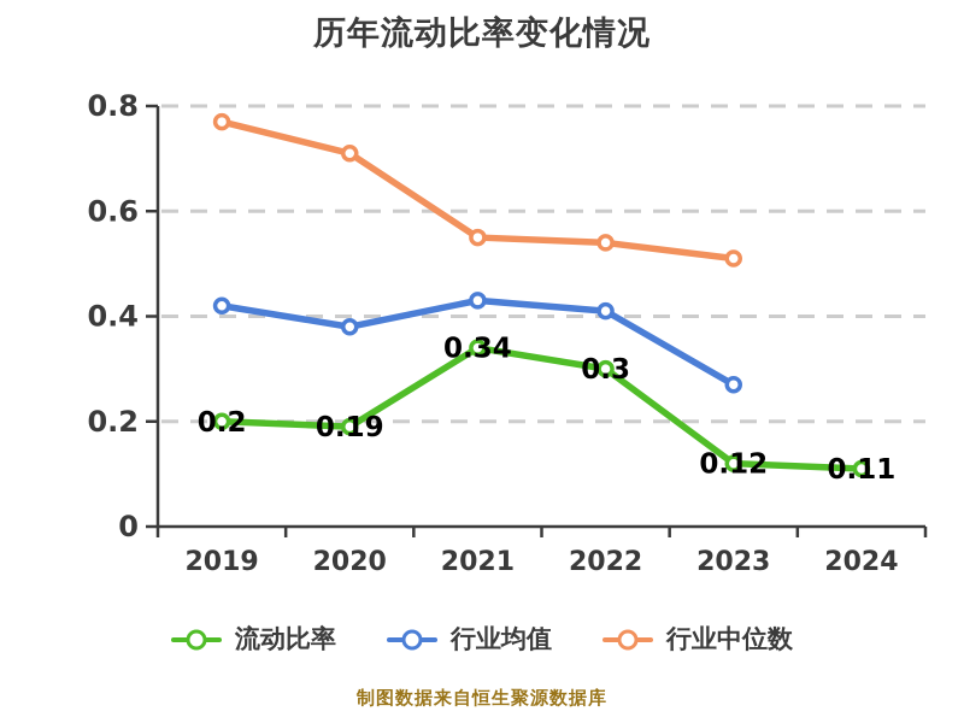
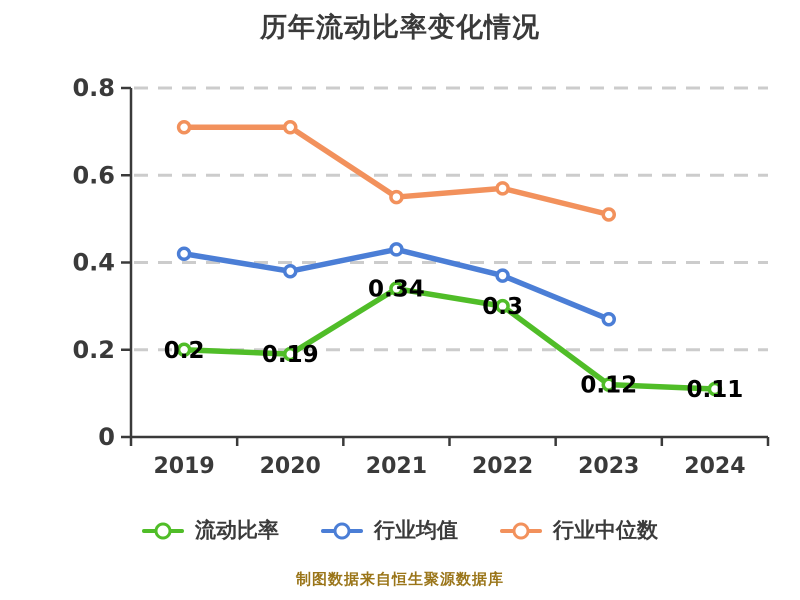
行业中位数/2019: 0.77 -> 0.71
行业均值/2022: 0.41 -> 0.37
行业中位数/2022: 0.54 -> 0.57
